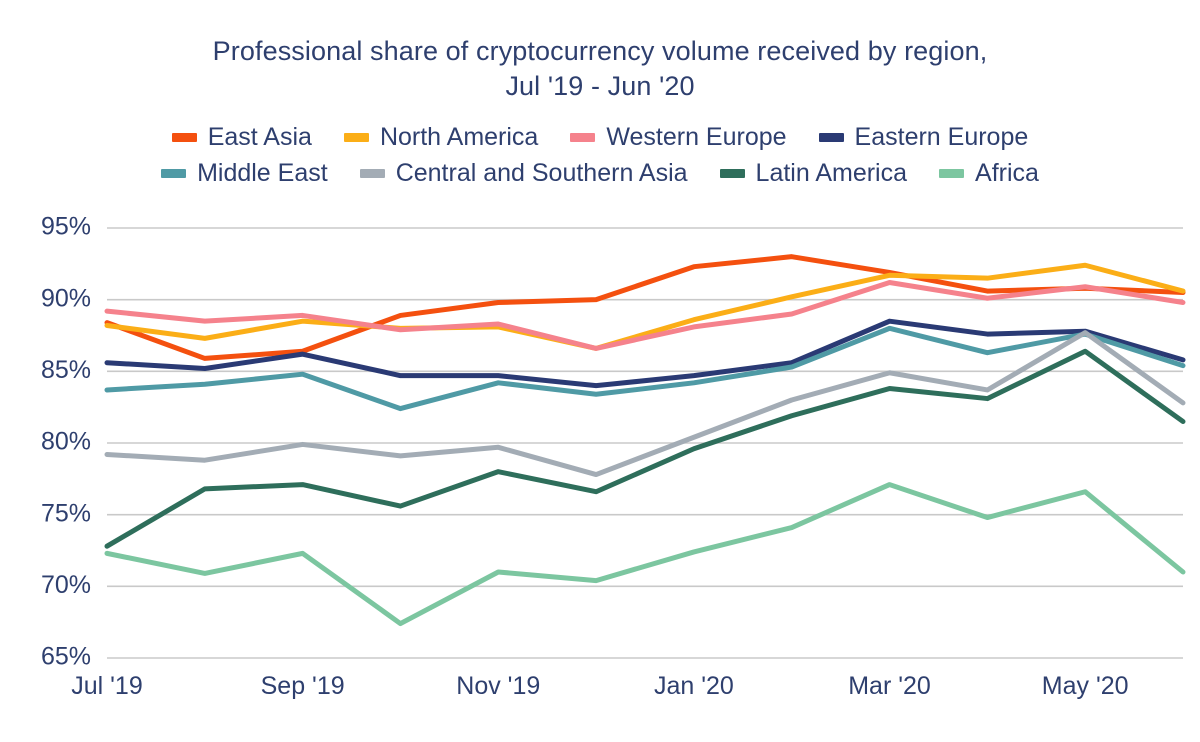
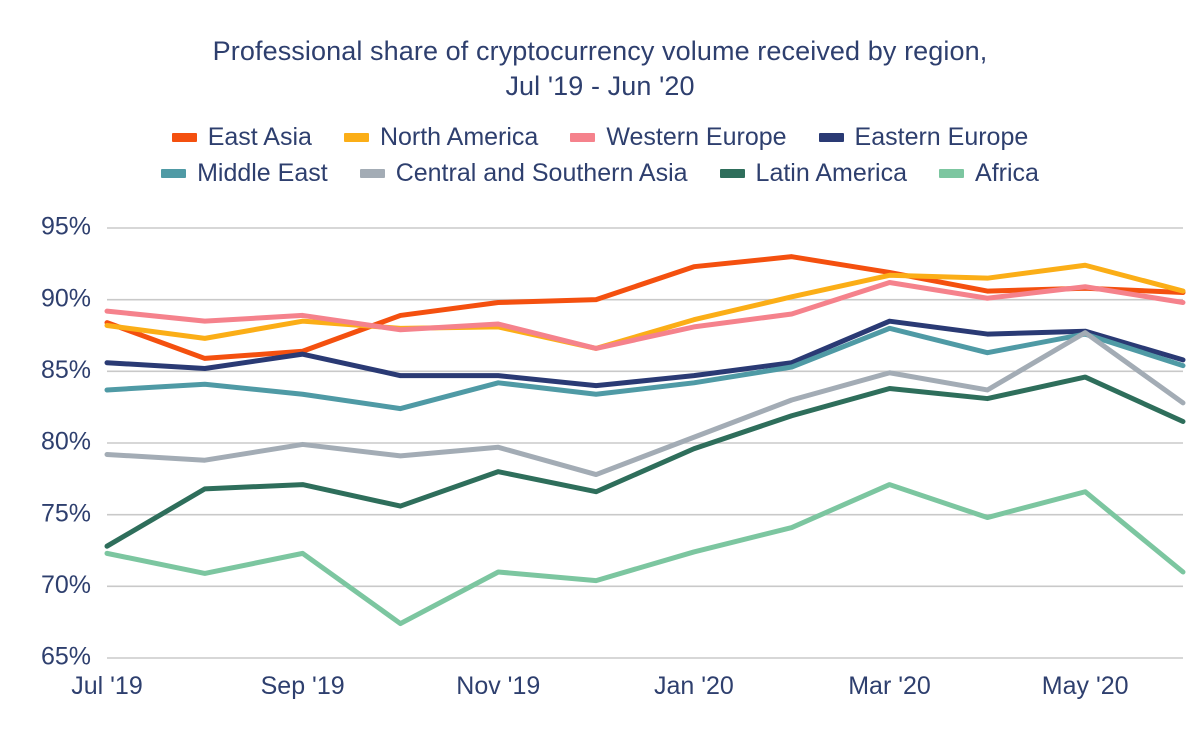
Middle East/Sep '19: 84.8% -> 83.4%
Latin America/May '20: 86.4% -> 84.6%
